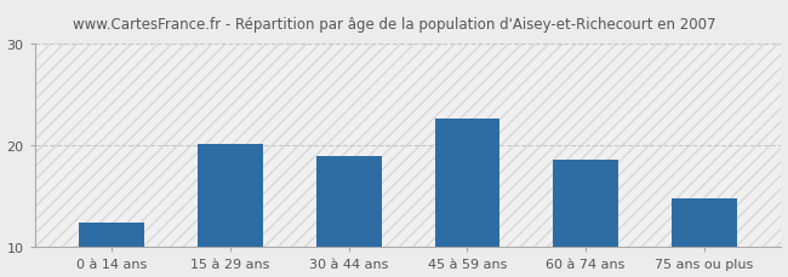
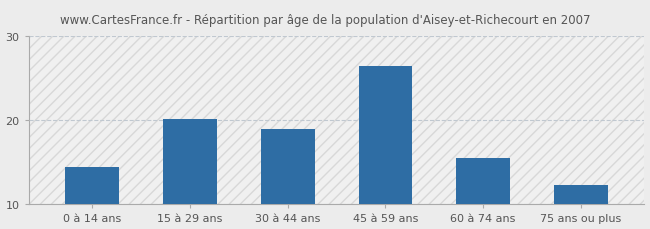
0 à 14 ans: 12.4 -> 14.5
45 à 59 ans: 22.6 -> 26.5
60 à 74 ans: 18.6 -> 15.5
75 ans ou plus: 14.8 -> 12.3
